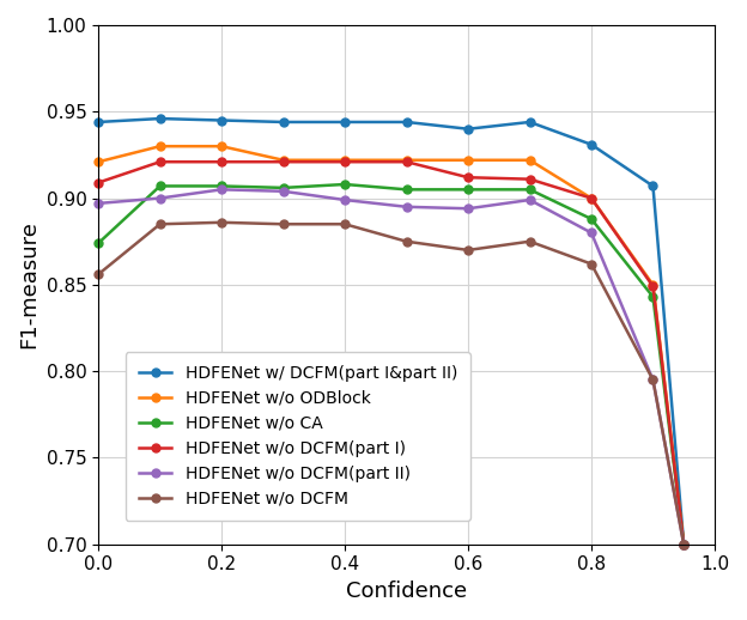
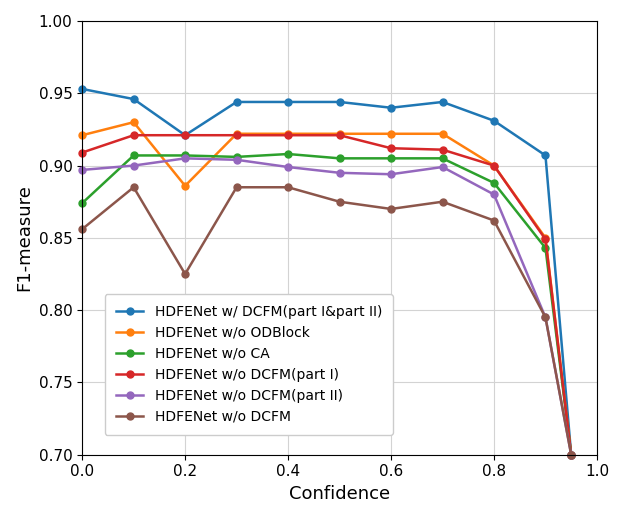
HDFENet w/ DCFM(part I&part II)/0.0: 0.944 -> 0.953
HDFENet w/ DCFM(part I&part II)/0.2: 0.945 -> 0.921
HDFENet w/o ODBlock/0.2: 0.930 -> 0.886
HDFENet w/o DCFM/0.2: 0.886 -> 0.825
